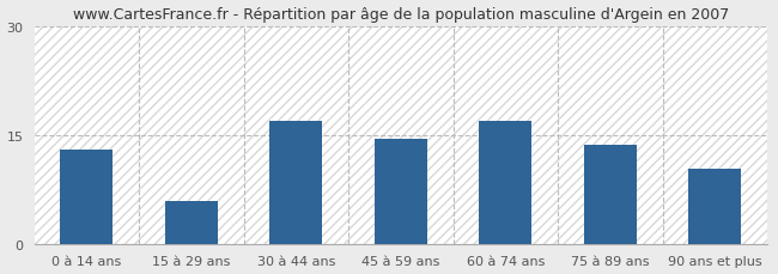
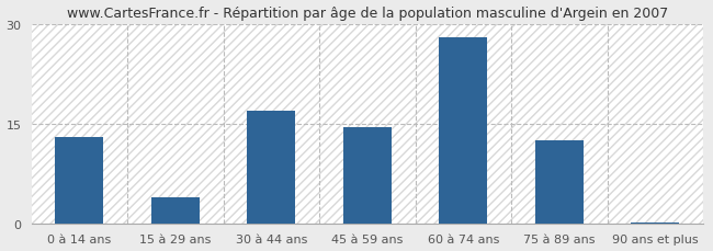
15 à 29 ans: 6.0 -> 4.0
60 à 74 ans: 17.0 -> 28.0
75 à 89 ans: 13.6 -> 12.5
90 ans et plus: 10.4 -> 0.3
